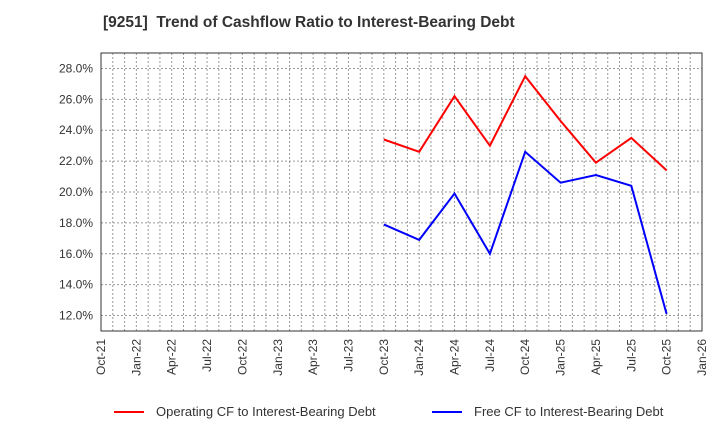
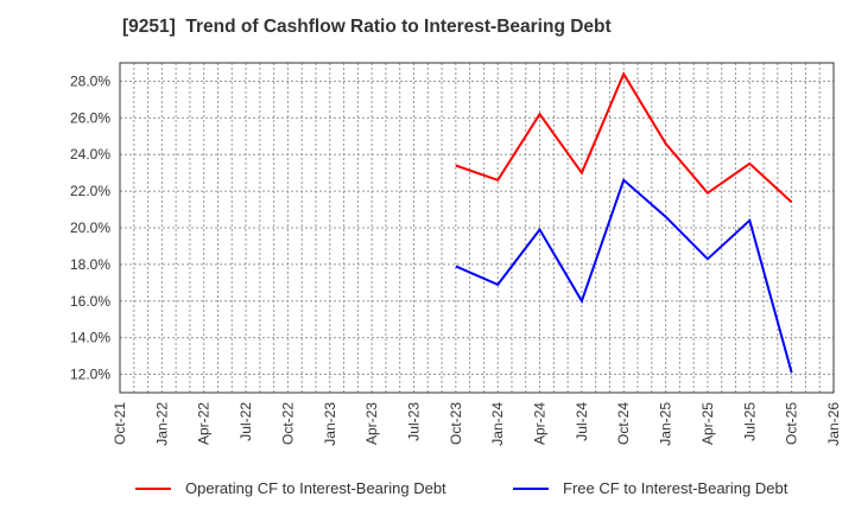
Operating CF to Interest-Bearing Debt/Oct-24: 27.5% -> 28.4%
Free CF to Interest-Bearing Debt/Apr-25: 21.1% -> 18.3%
